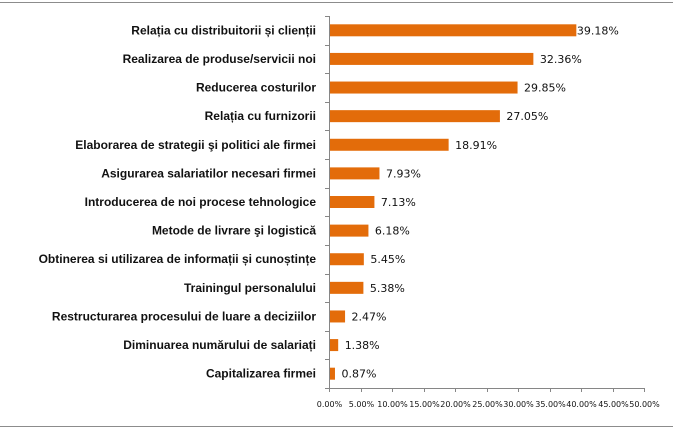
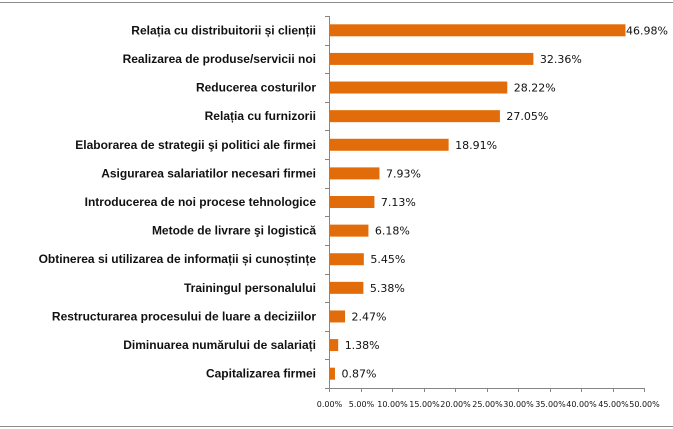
Relația cu distribuitorii și clienții: 39.18% -> 46.98%
Reducerea costurilor: 29.85% -> 28.22%
